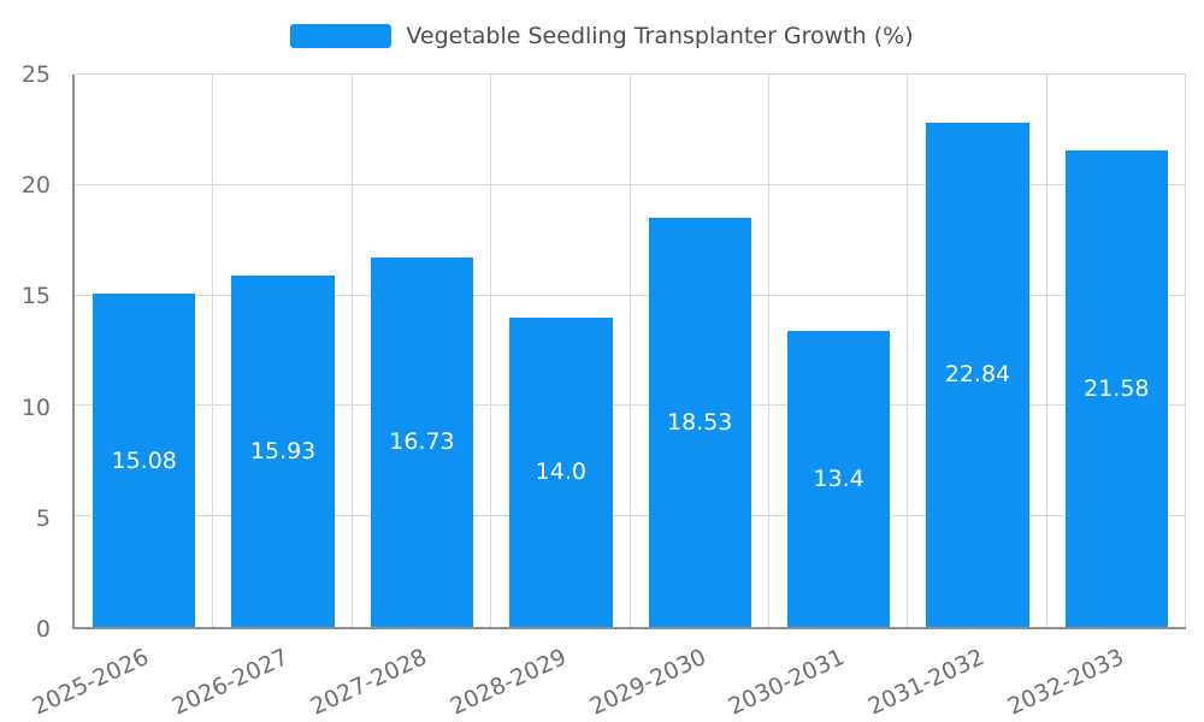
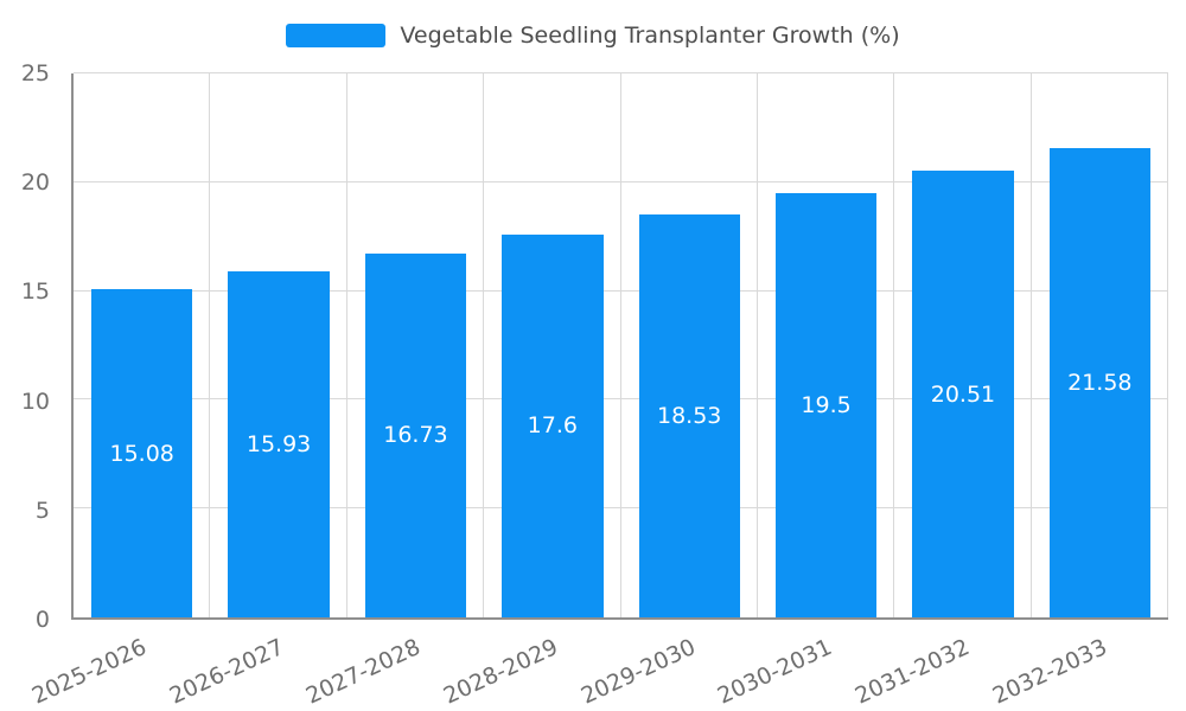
2028-2029: 14.0 -> 17.6
2030-2031: 13.4 -> 19.5
2031-2032: 22.84 -> 20.51
